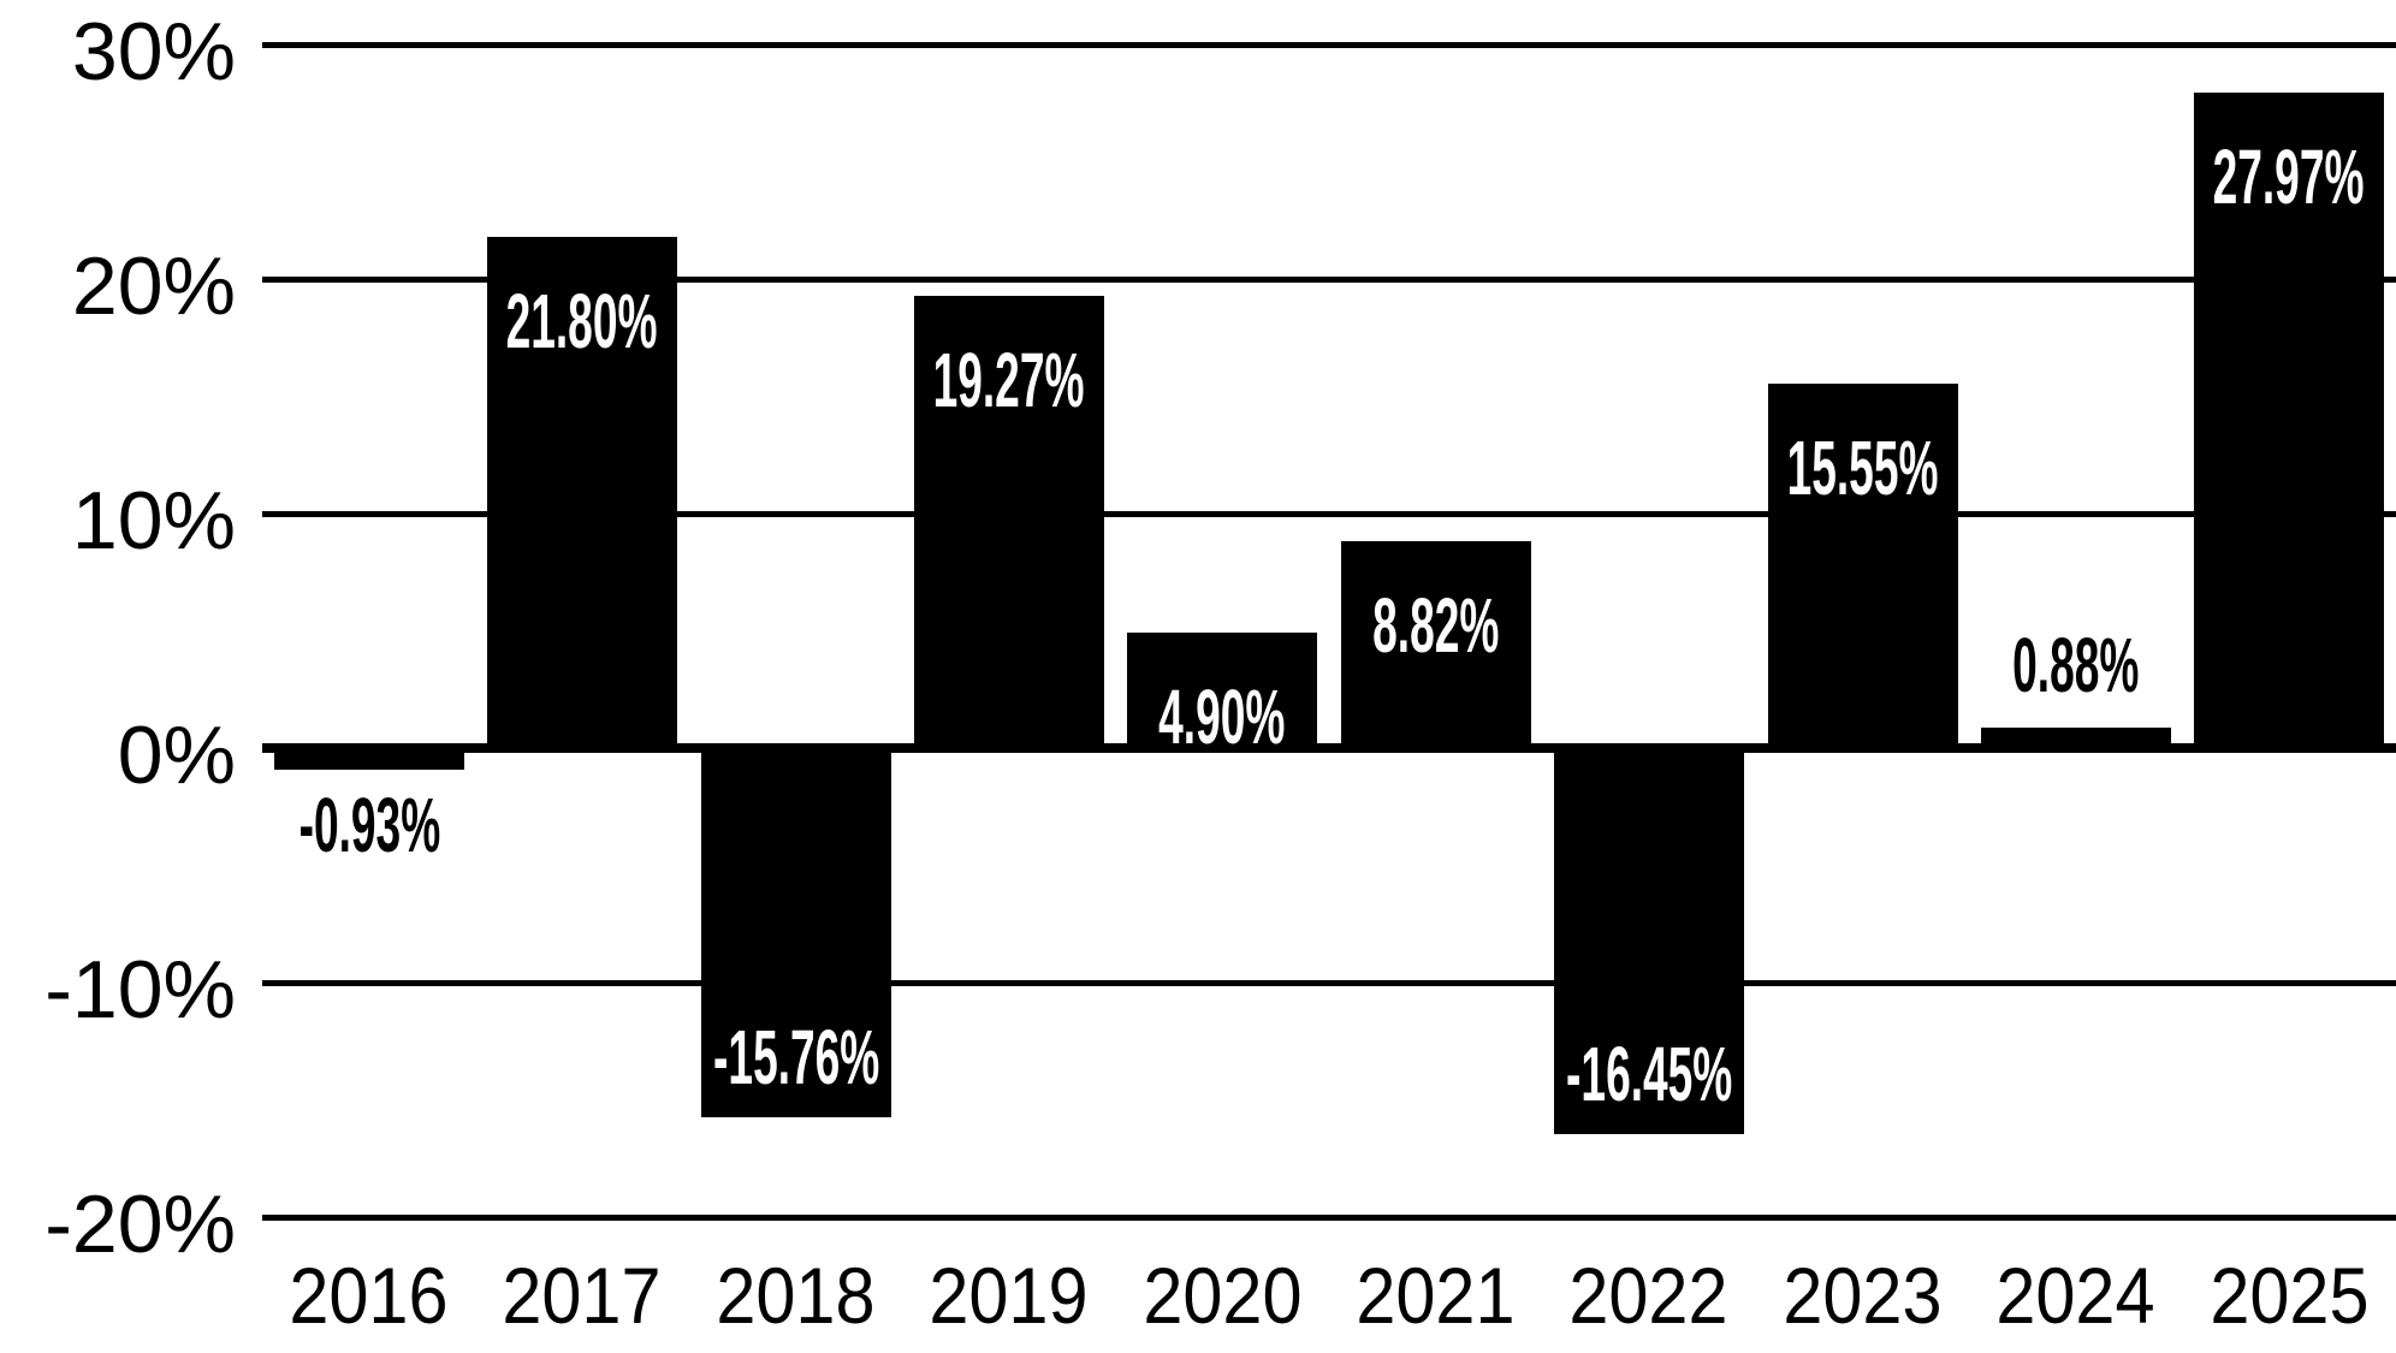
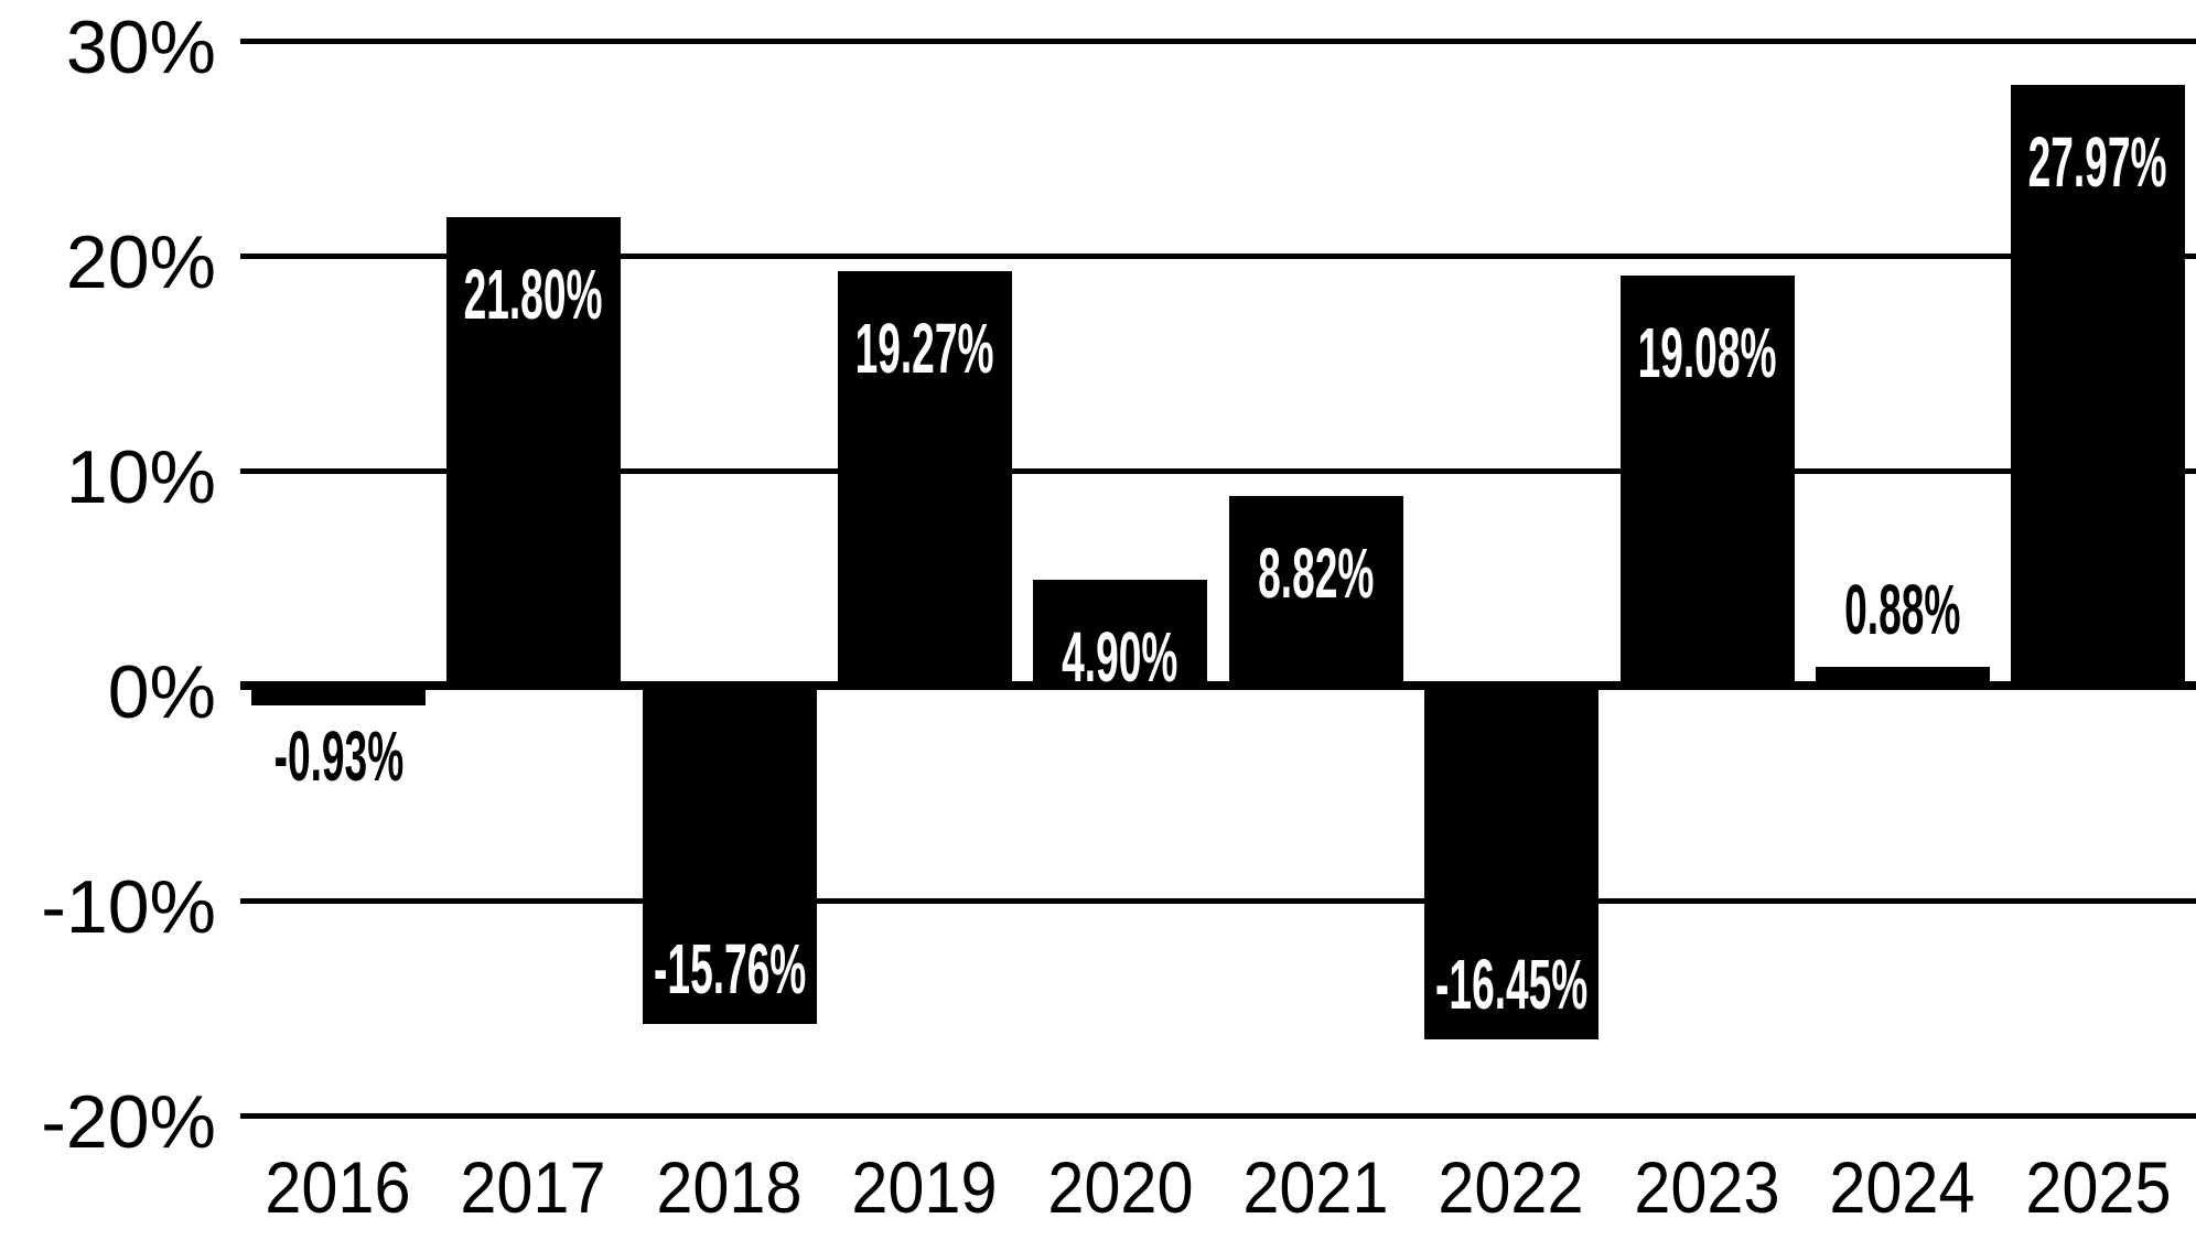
2023: 15.55% -> 19.08%
